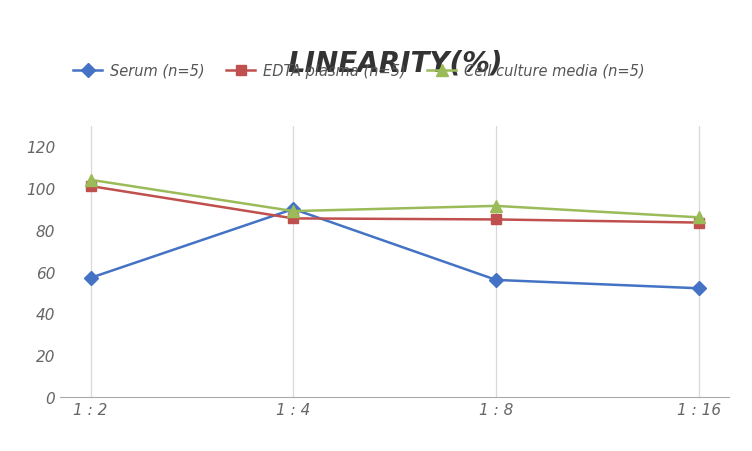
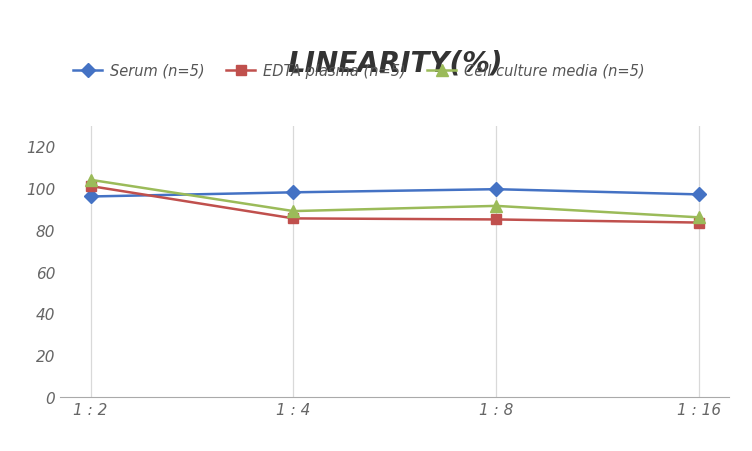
Serum (n=5)/1 : 2: 57.0 -> 96.0
Serum (n=5)/1 : 4: 90.0 -> 98.0
Serum (n=5)/1 : 8: 56.0 -> 99.5
Serum (n=5)/1 : 16: 52.0 -> 97.0
